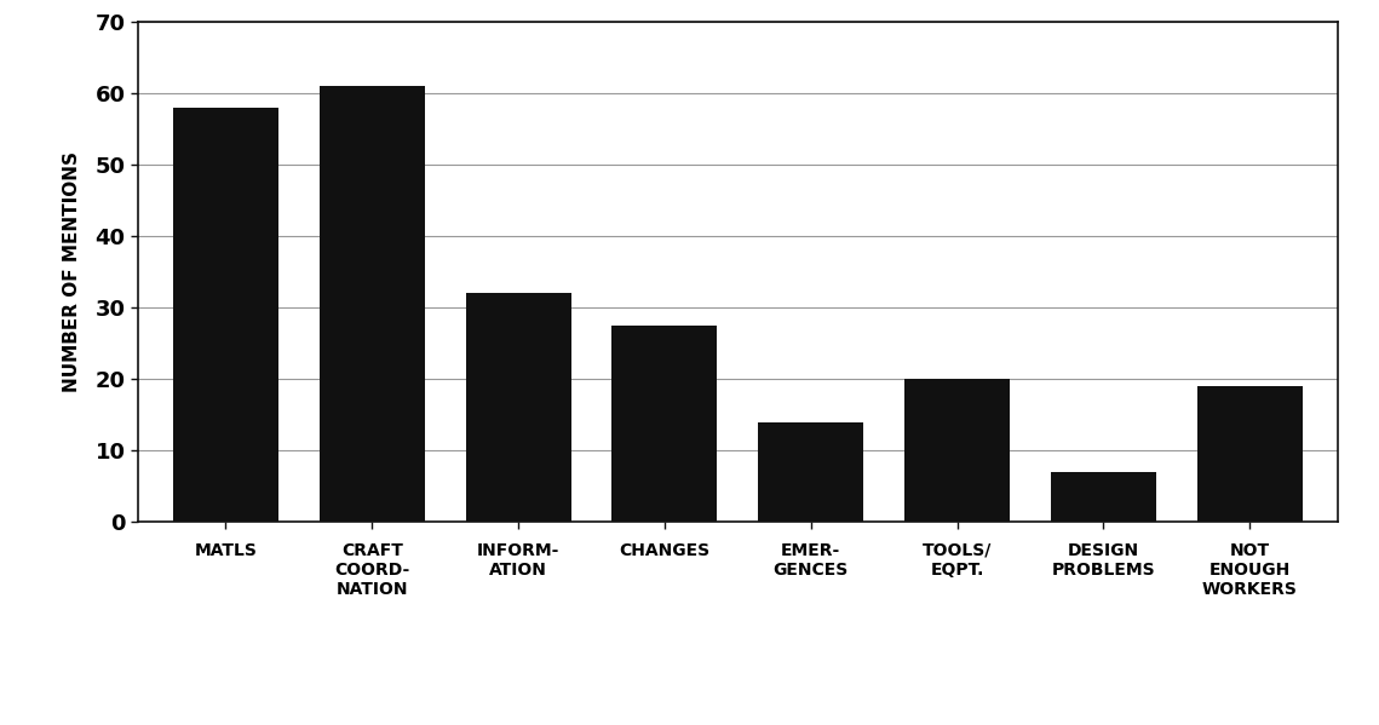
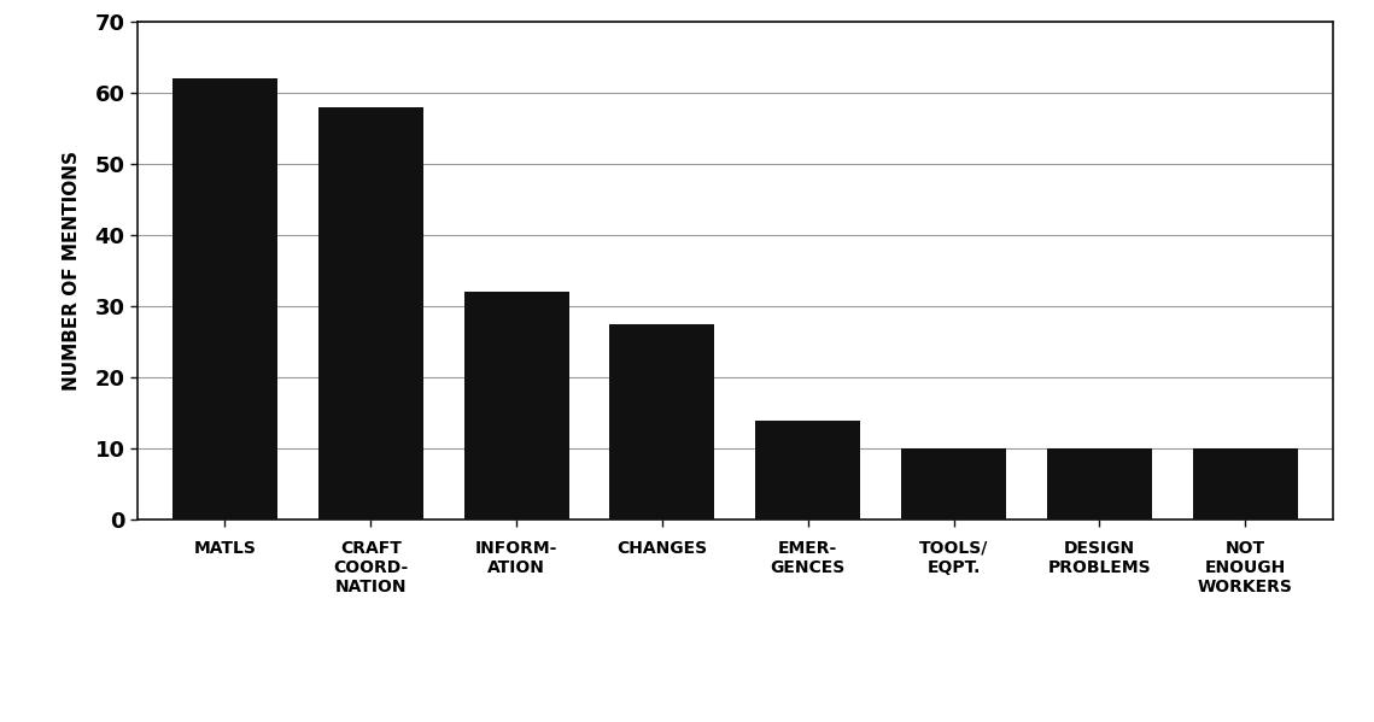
MATLS: 58.0 -> 62.0
CRAFT COORD- NATION: 61.0 -> 58.0
TOOLS/ EQPT.: 20.0 -> 10.0
DESIGN PROBLEMS: 7.0 -> 10.0
NOT ENOUGH WORKERS: 19.0 -> 10.0
